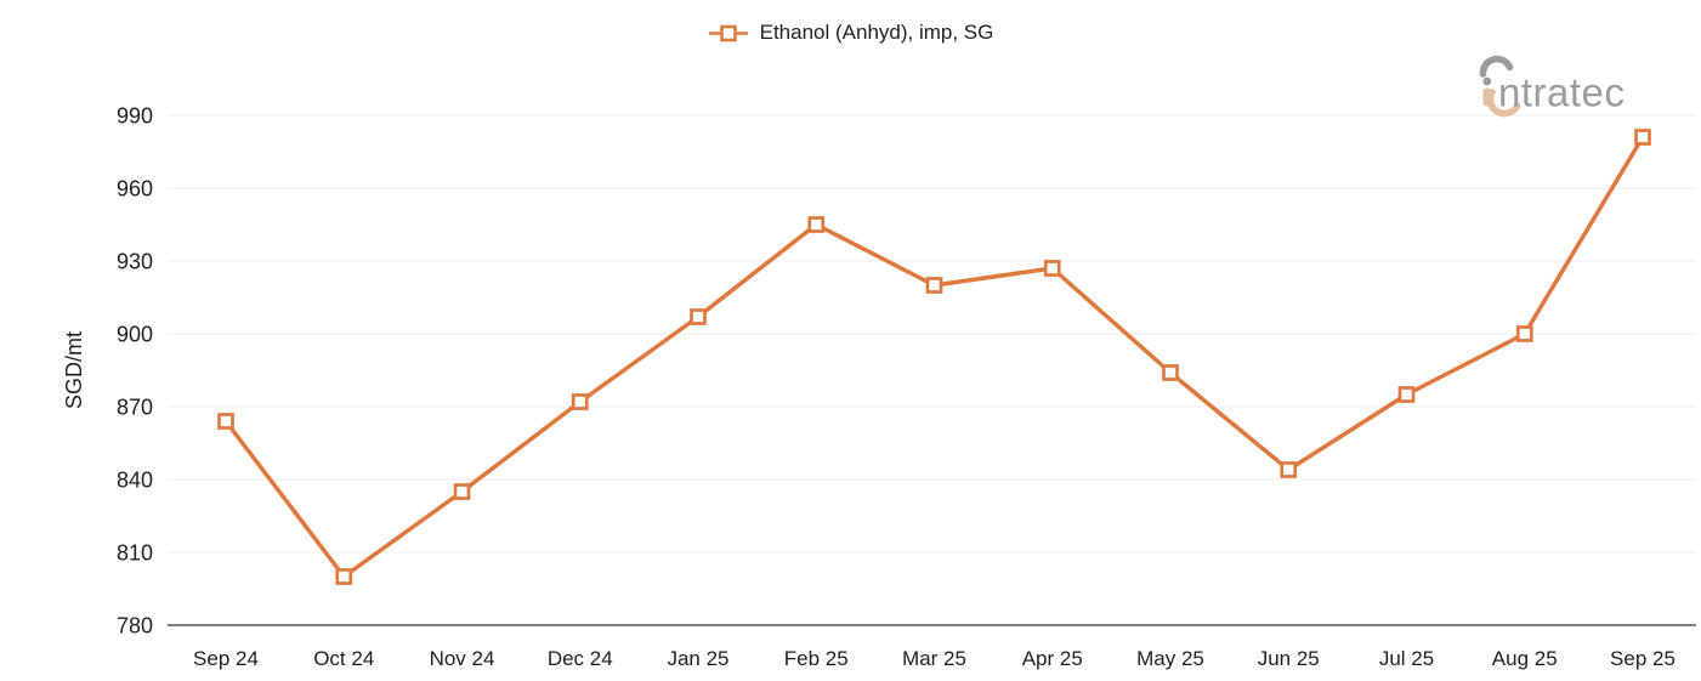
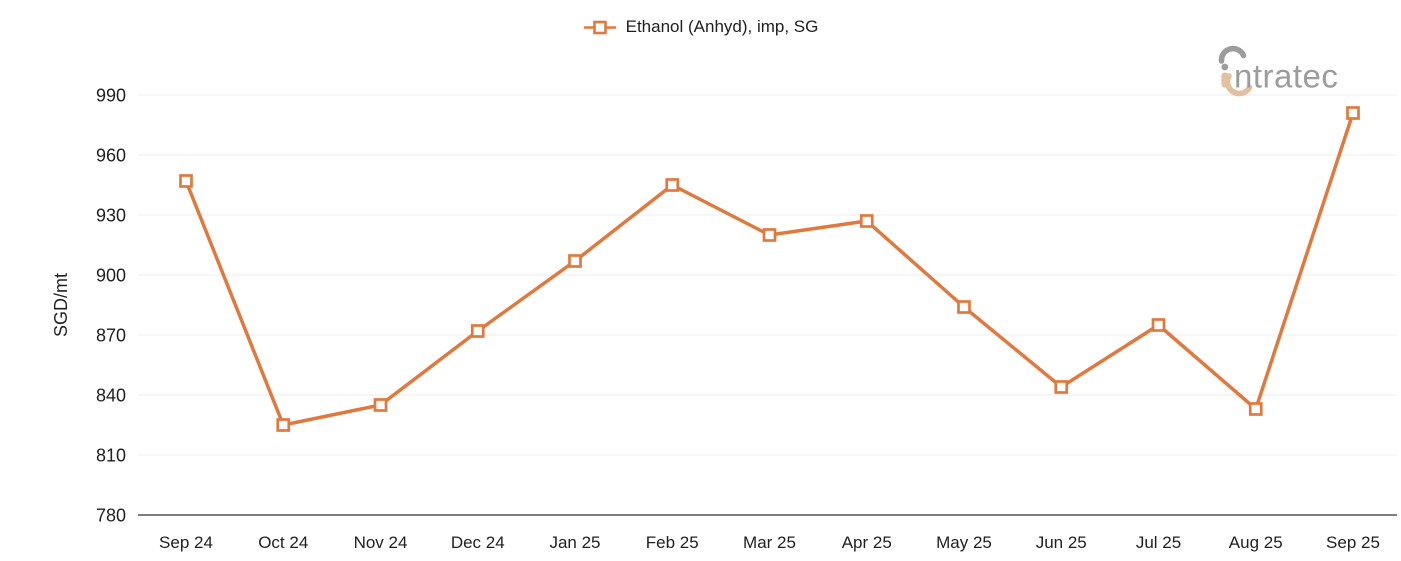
Sep 24: 864 -> 947
Oct 24: 800 -> 825
Aug 25: 900 -> 833
